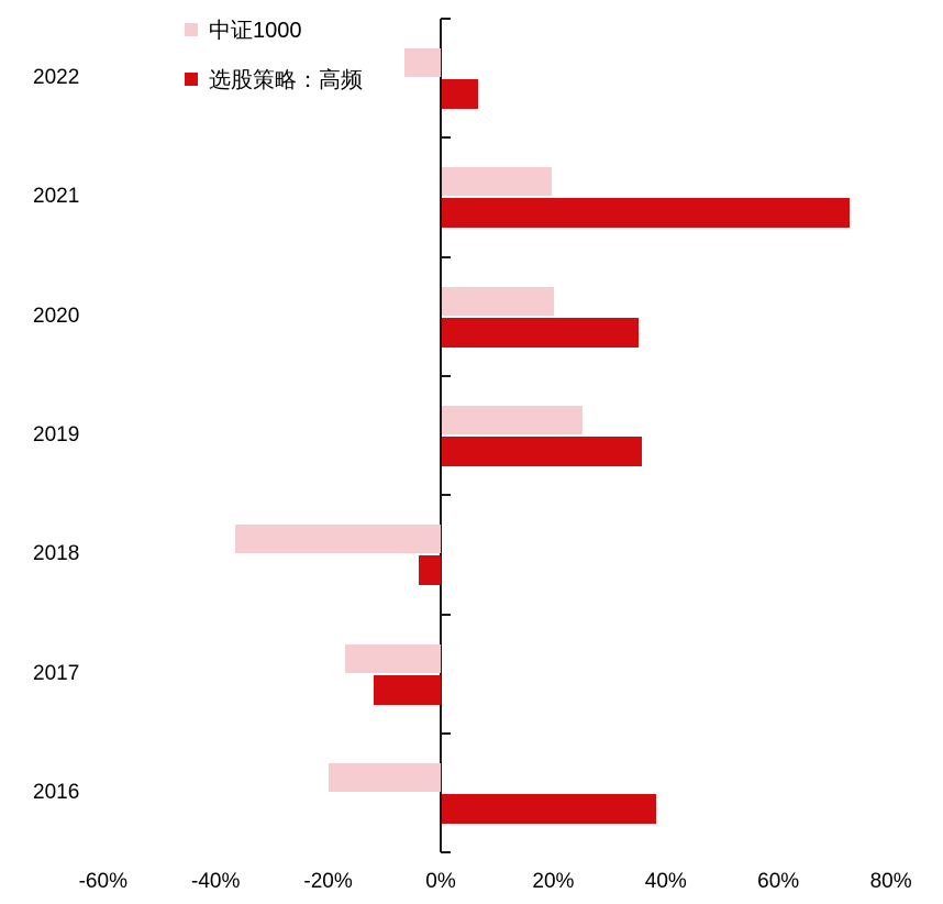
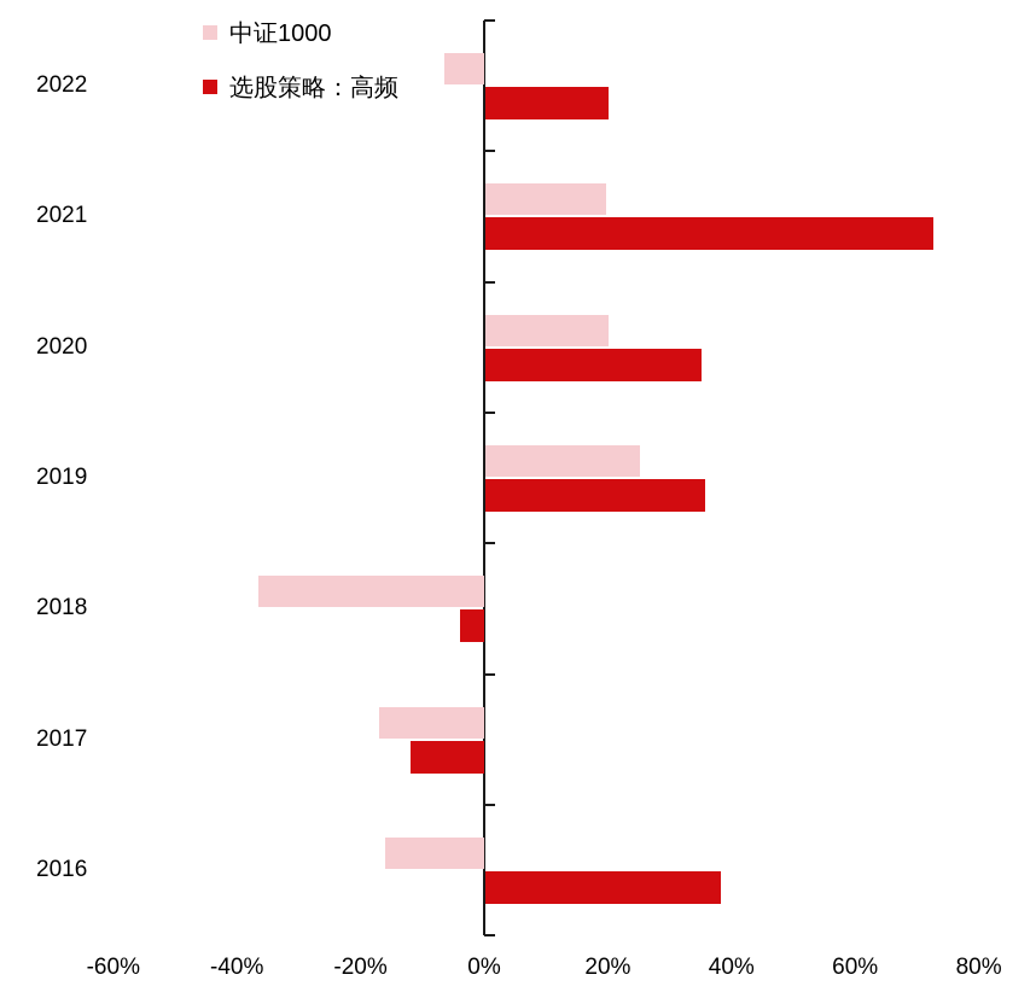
选股策略：高频/2022: 6% -> 20%
中证1000/2016: -20% -> -16%
